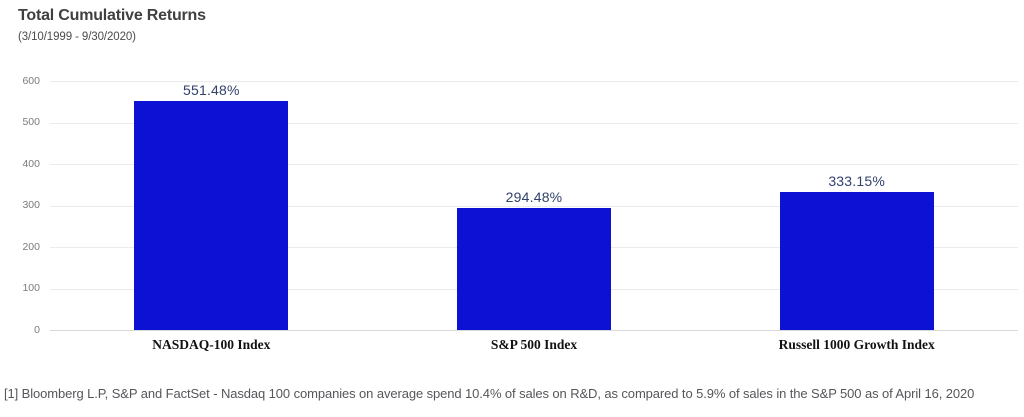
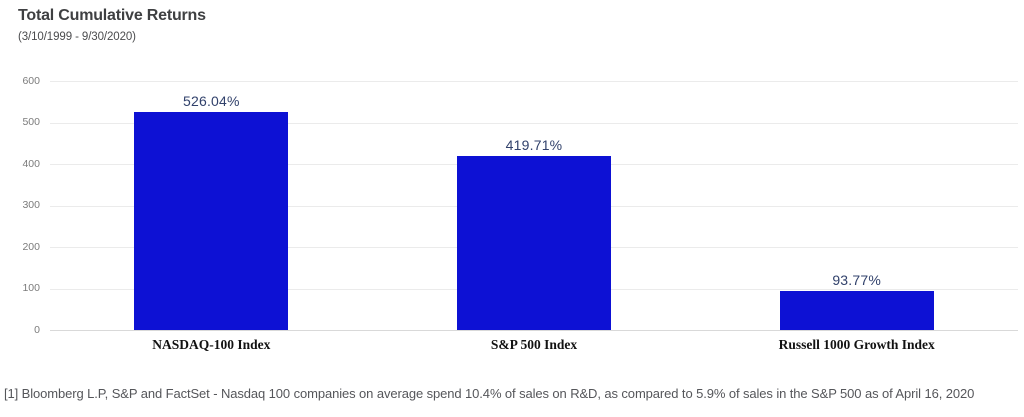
NASDAQ-100 Index: 551.48% -> 526.04%
S&P 500 Index: 294.48% -> 419.71%
Russell 1000 Growth Index: 333.15% -> 93.77%
